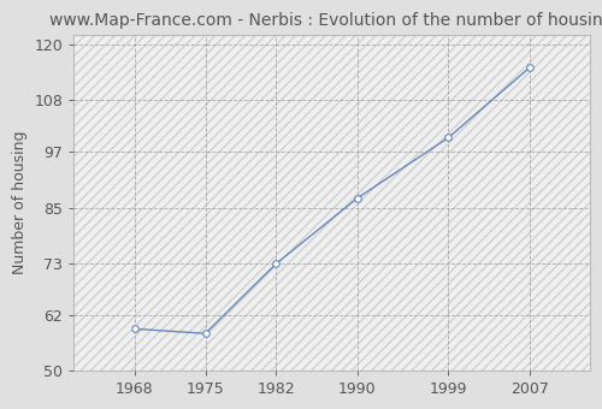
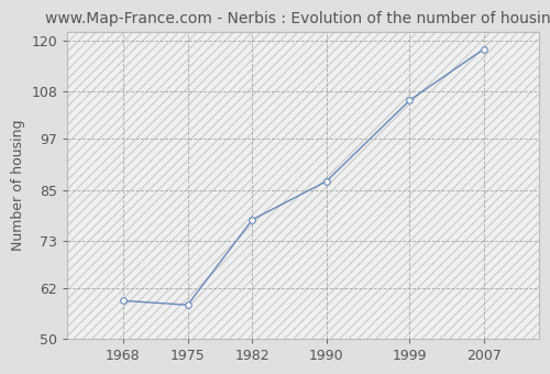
1982: 73 -> 78
1999: 100 -> 106
2007: 115 -> 118
